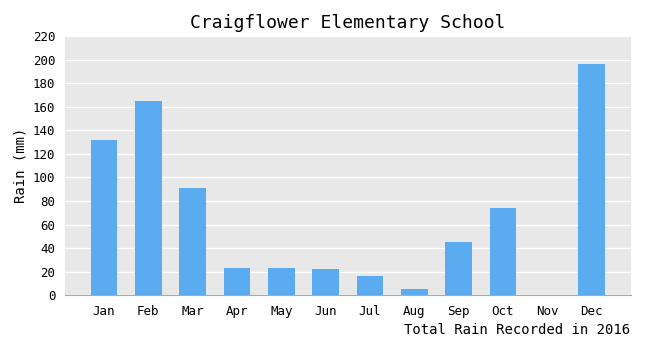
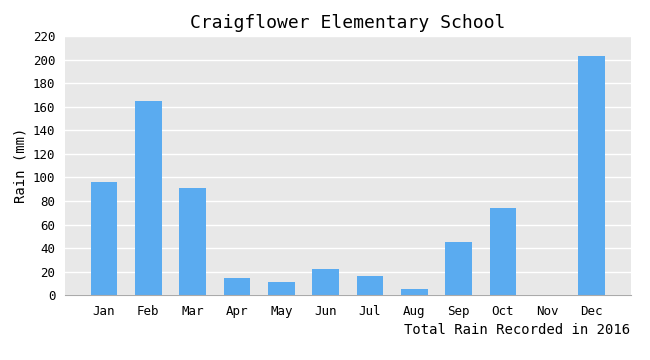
Jan: 132 -> 96
Apr: 23 -> 15
May: 23 -> 11
Dec: 196 -> 203
